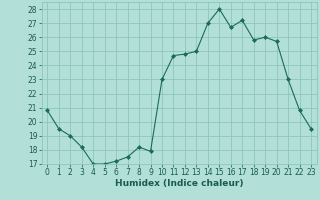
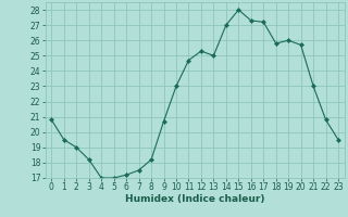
9: 17.9 -> 20.7
12: 24.8 -> 25.3
16: 26.7 -> 27.3
